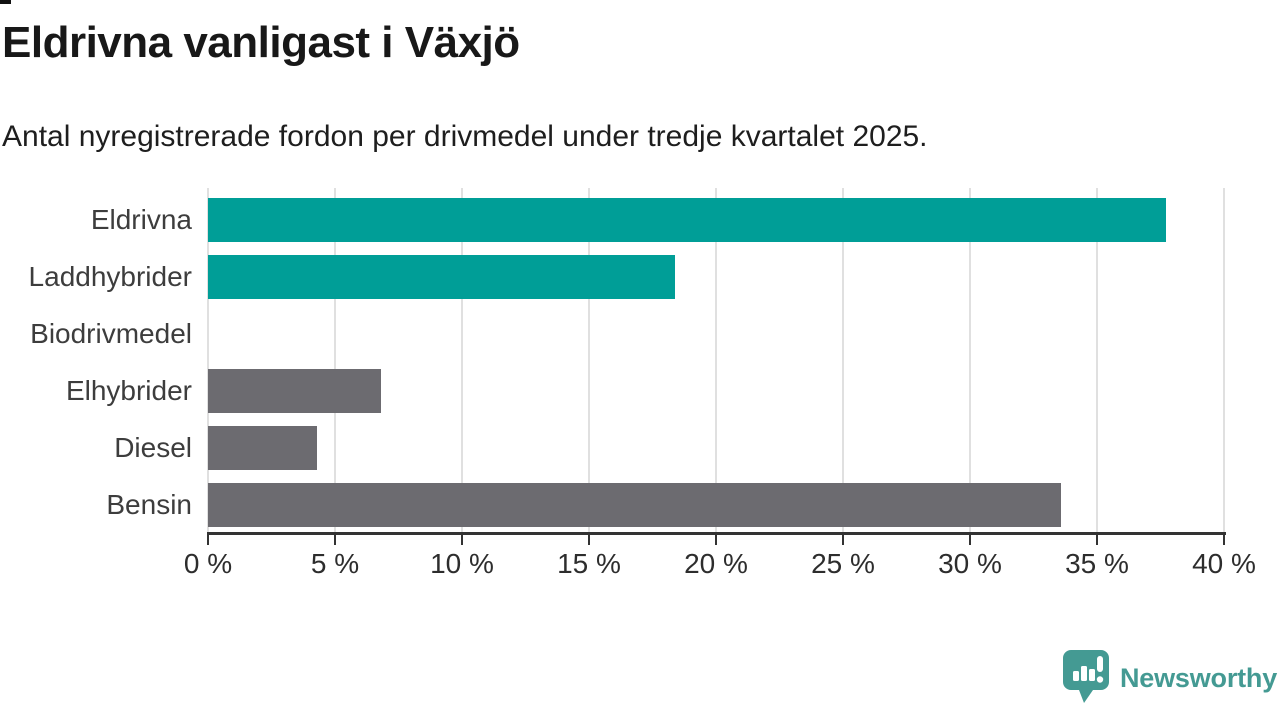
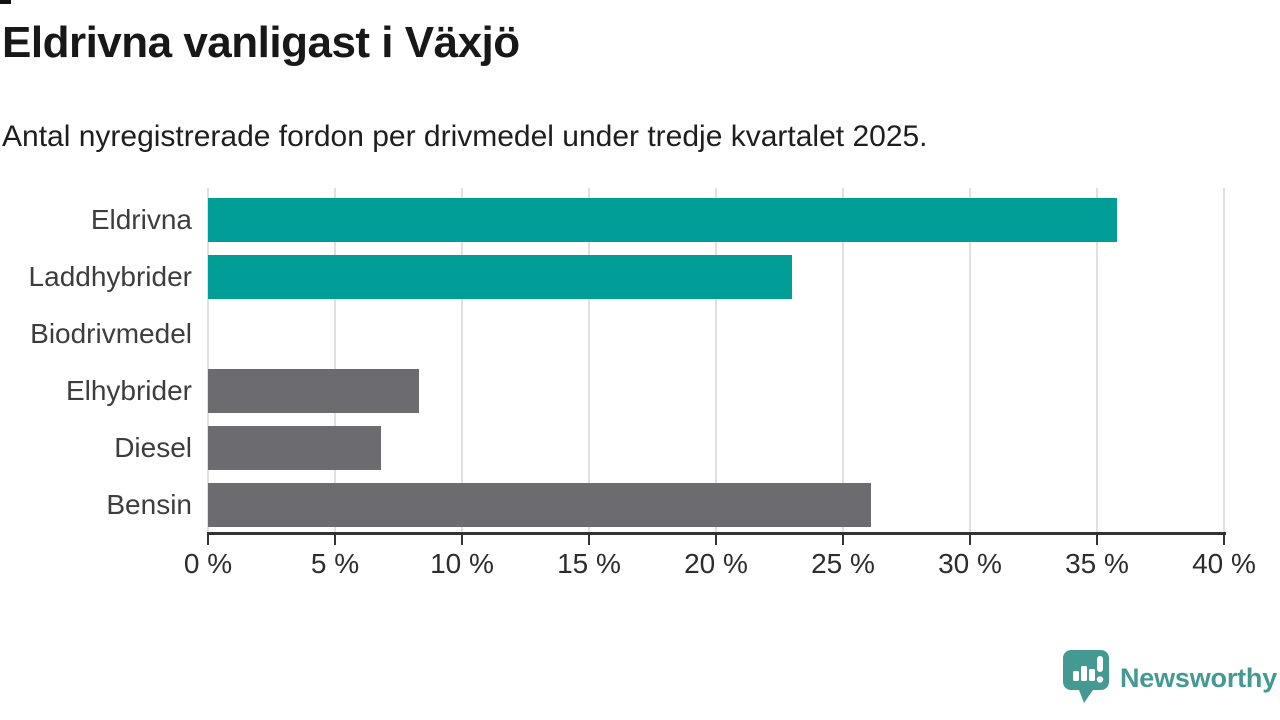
Eldrivna: 37.7% -> 35.8%
Laddhybrider: 18.4% -> 23.0%
Elhybrider: 6.8% -> 8.3%
Diesel: 4.3% -> 6.8%
Bensin: 33.6% -> 26.1%
